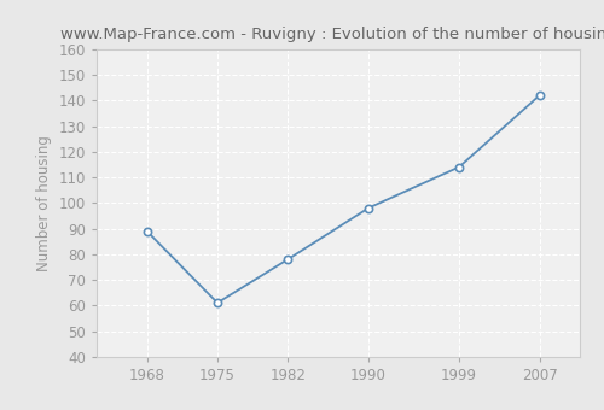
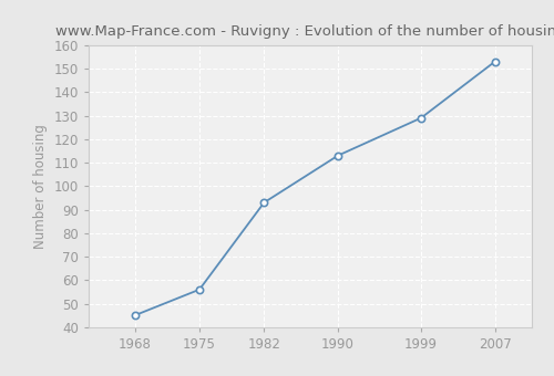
1968: 89 -> 45
1975: 61 -> 56
1982: 78 -> 93
1990: 98 -> 113
1999: 114 -> 129
2007: 142 -> 153
